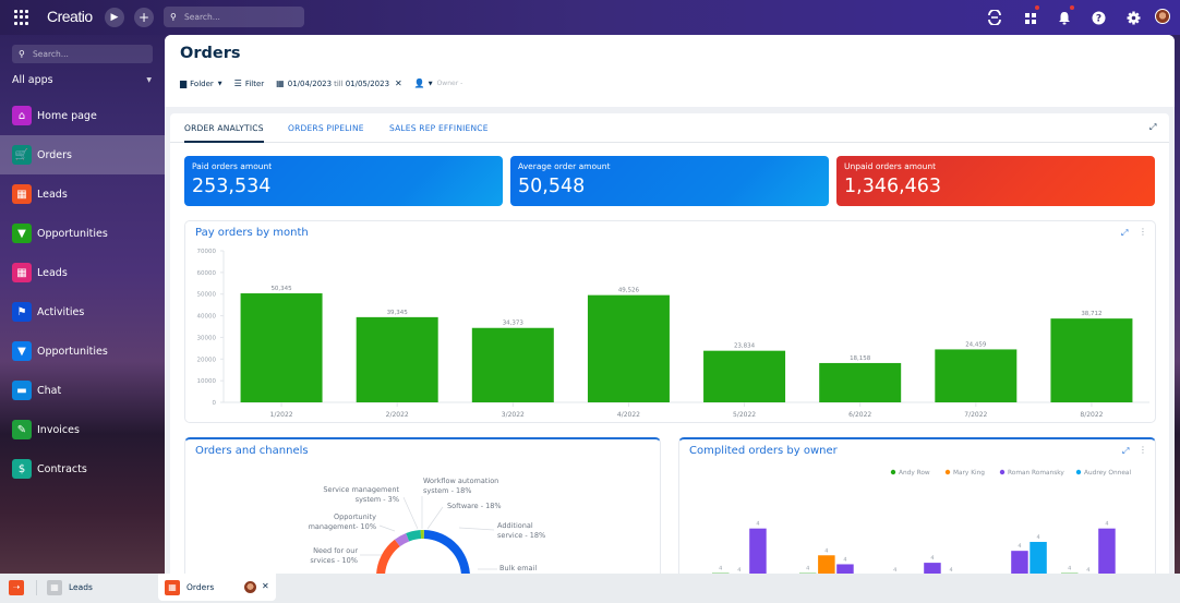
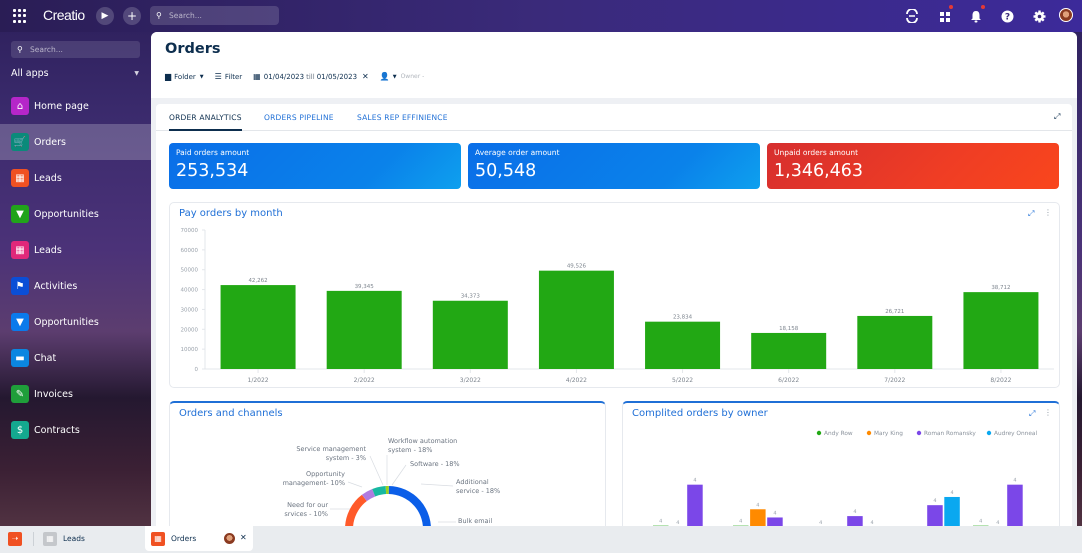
Pay orders by month/1/2022: 50,345 -> 42,262
Pay orders by month/7/2022: 24,459 -> 26,721
